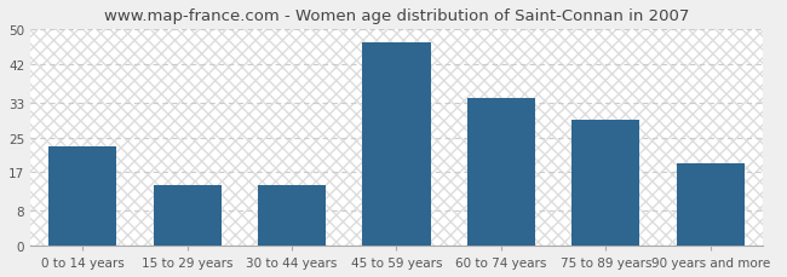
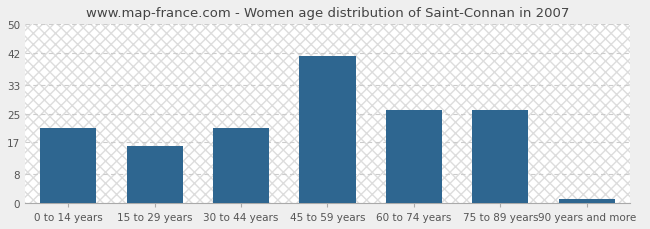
0 to 14 years: 23 -> 21
15 to 29 years: 14 -> 16
30 to 44 years: 14 -> 21
45 to 59 years: 47 -> 41
60 to 74 years: 34 -> 26
75 to 89 years: 29 -> 26
90 years and more: 19 -> 1
